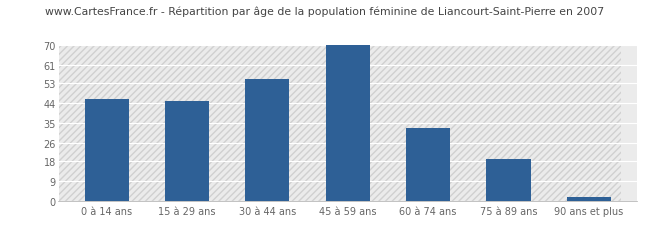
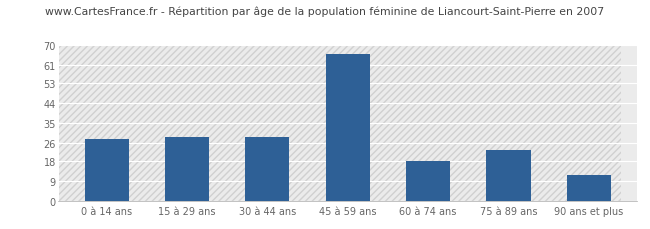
0 à 14 ans: 46 -> 28
15 à 29 ans: 45 -> 29
30 à 44 ans: 55 -> 29
45 à 59 ans: 70 -> 66
60 à 74 ans: 33 -> 18
75 à 89 ans: 19 -> 23
90 ans et plus: 2 -> 12
